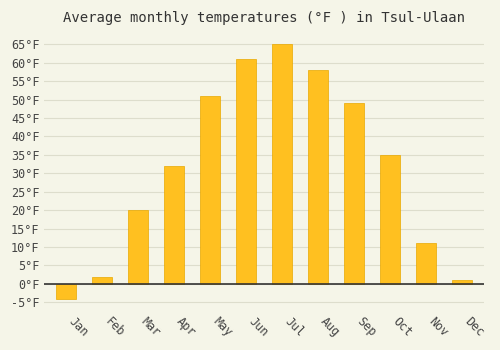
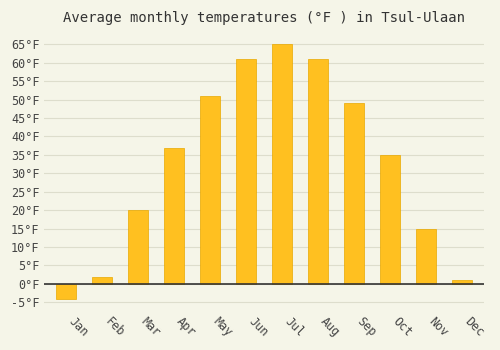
Apr: 32°F -> 37°F
Aug: 58°F -> 61°F
Nov: 11°F -> 15°F
